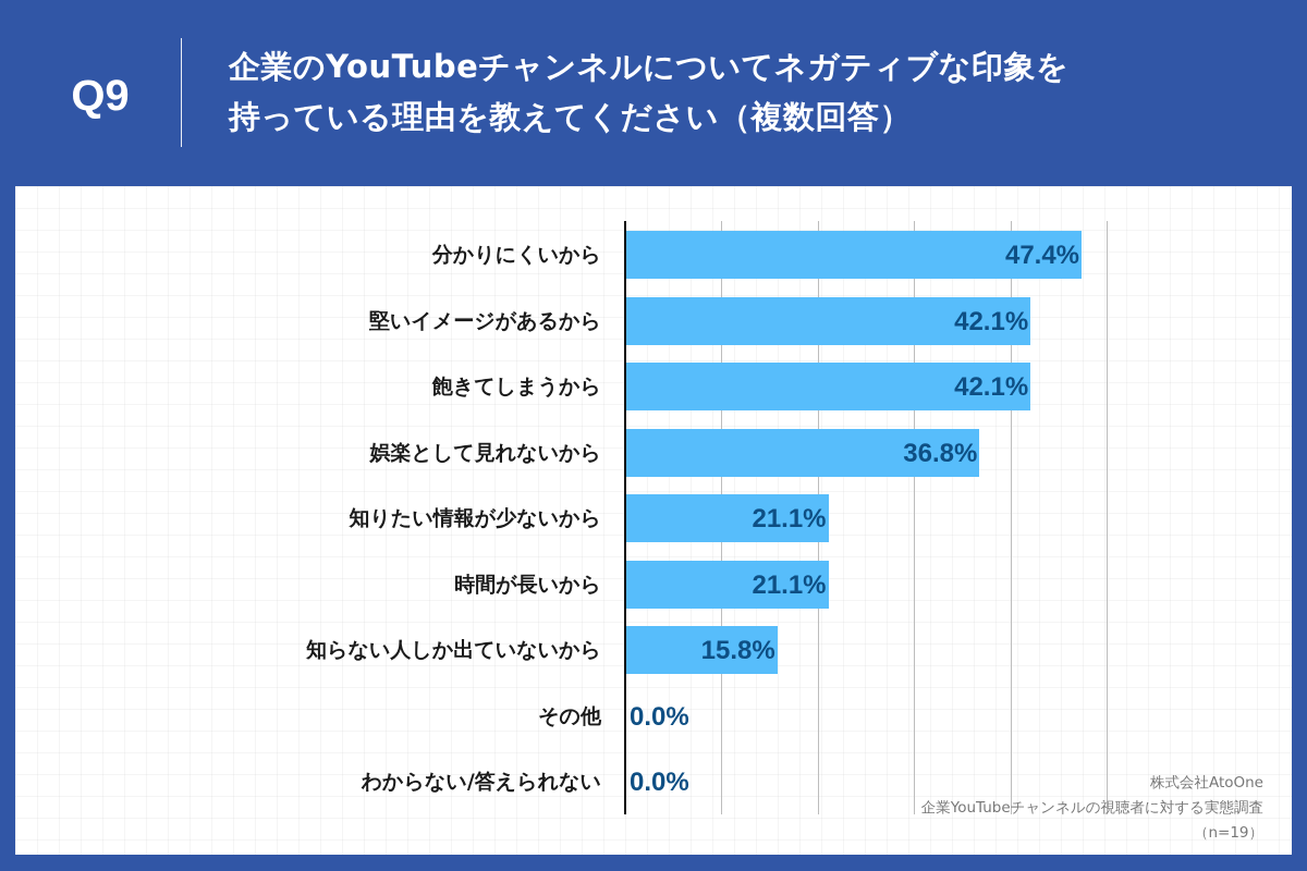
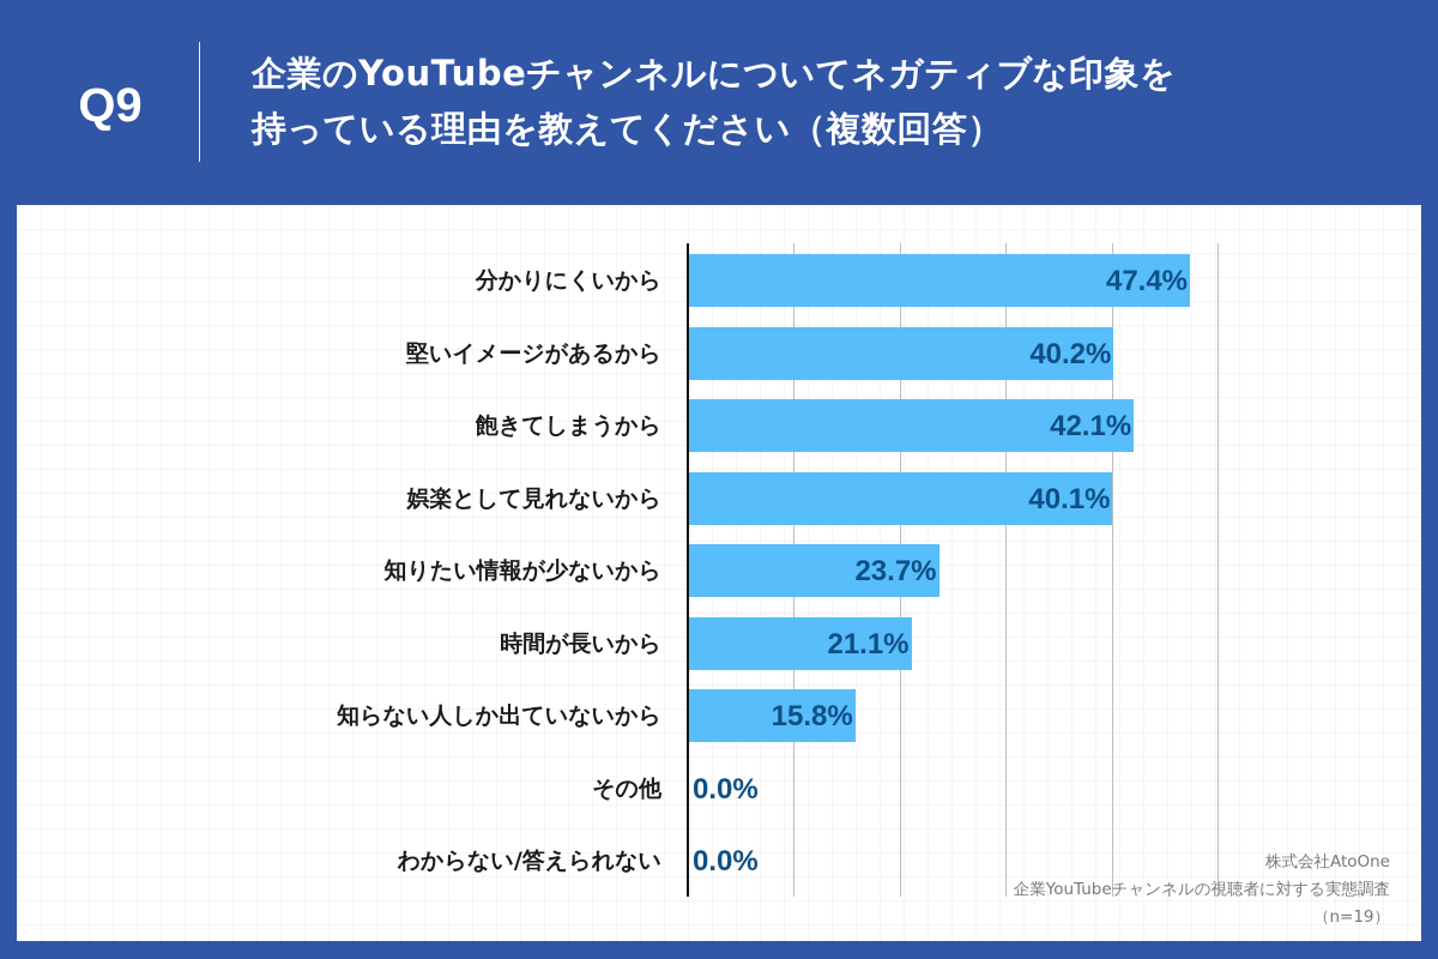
堅いイメージがあるから: 42.1% -> 40.2%
娯楽として見れないから: 36.8% -> 40.1%
知りたい情報が少ないから: 21.1% -> 23.7%
